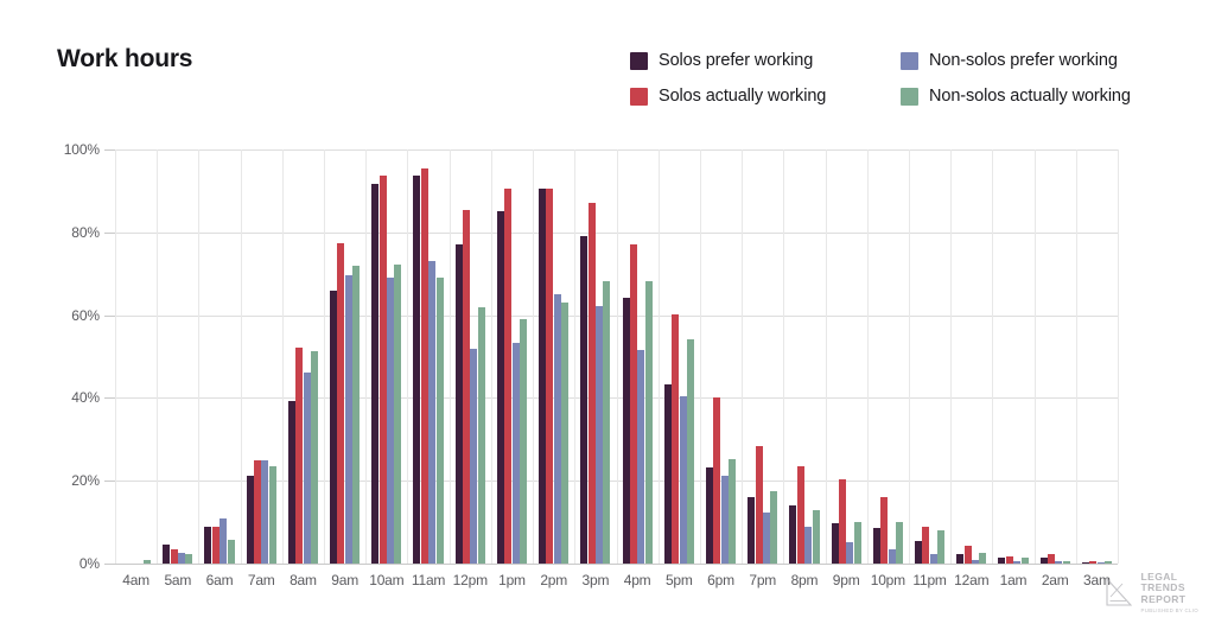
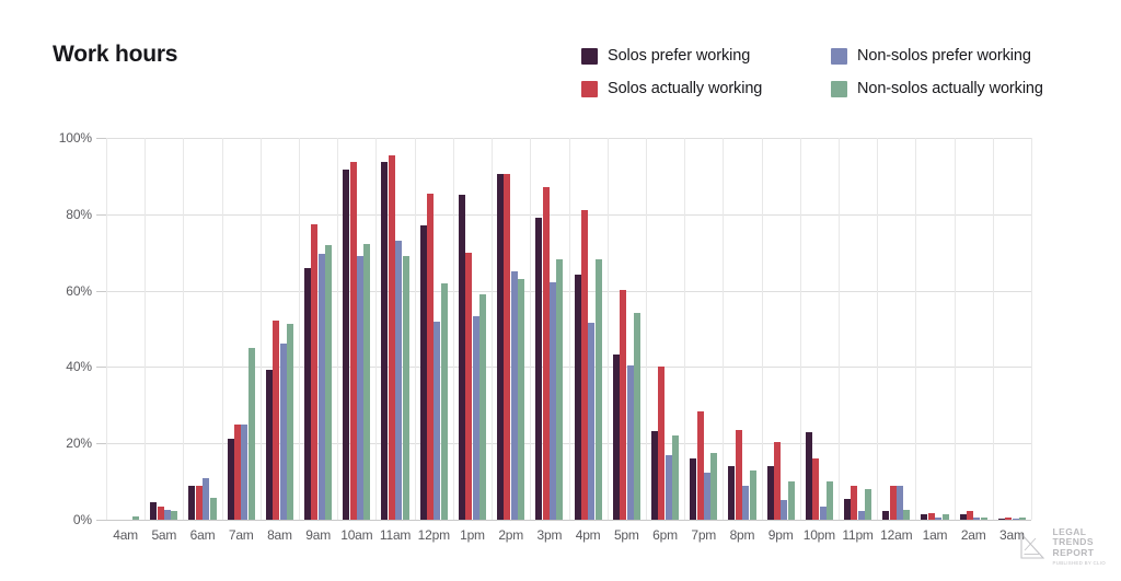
Non-solos actually working/7am: 24% -> 45%
Solos actually working/1pm: 90% -> 70%
Solos actually working/4pm: 77% -> 81%
Non-solos prefer working/6pm: 21% -> 17%
Non-solos actually working/6pm: 25% -> 22%
Solos prefer working/9pm: 10% -> 14%
Solos prefer working/10pm: 9% -> 23%
Solos actually working/12am: 4% -> 9%
Non-solos prefer working/12am: 1% -> 9%
